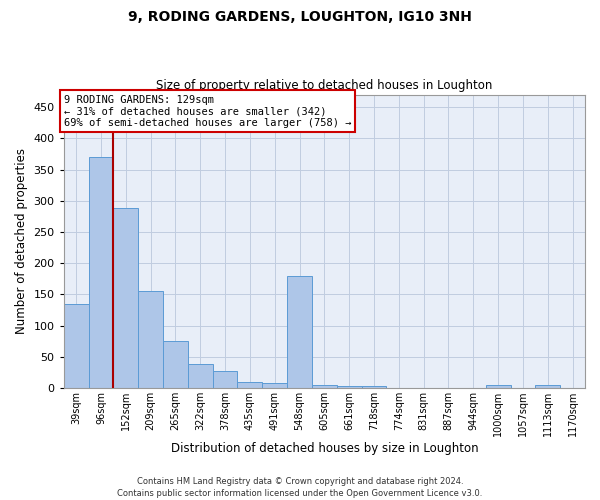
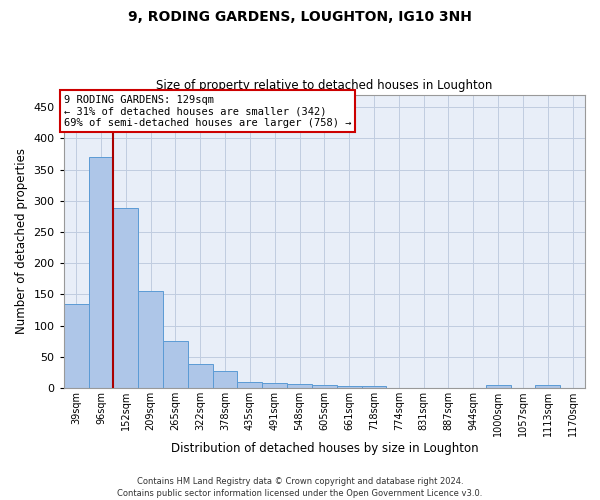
548sqm: 180 -> 6
